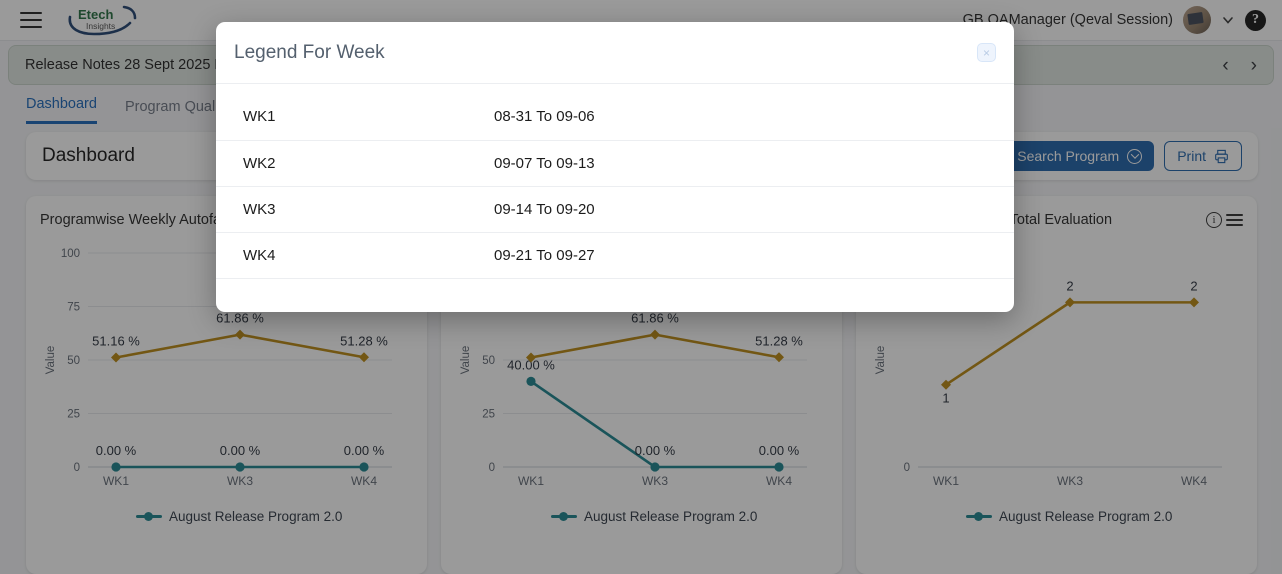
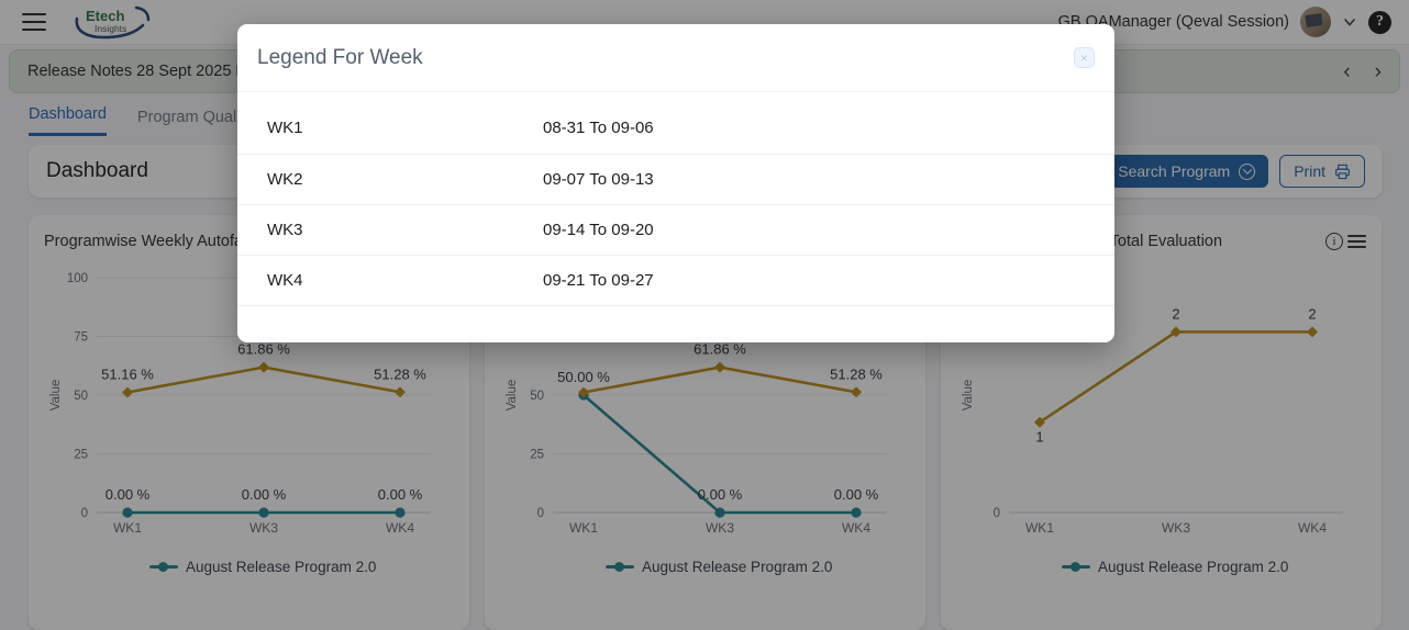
Programwise Weekly Fatal/August Release Program 2.0/WK1: 40.00 -> 50.00
